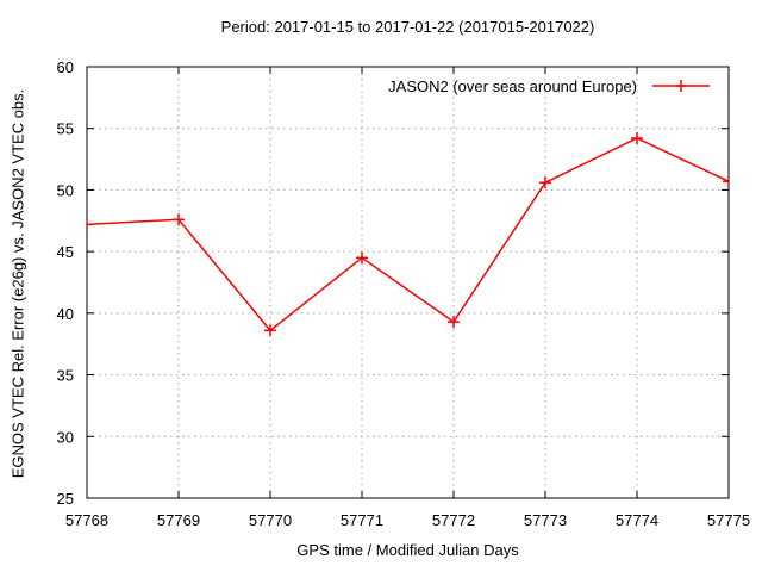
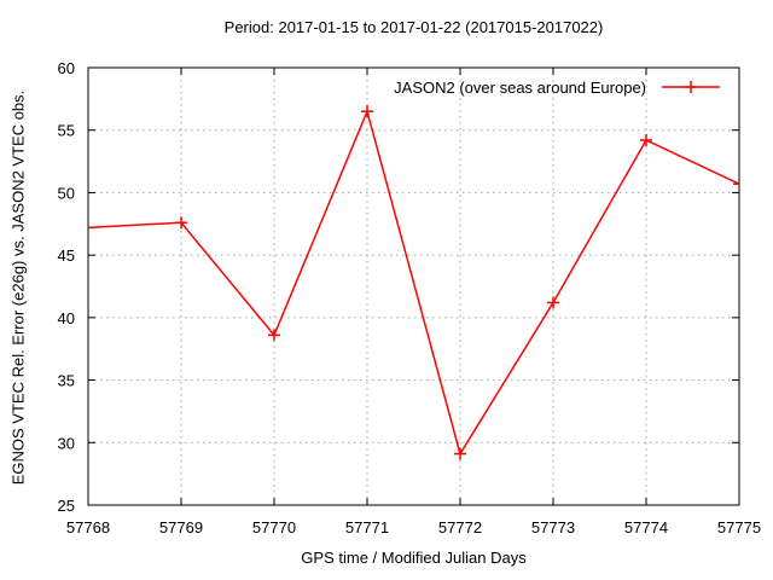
57771: 44.5 -> 56.5
57772: 39.3 -> 29.1
57773: 50.6 -> 41.2
